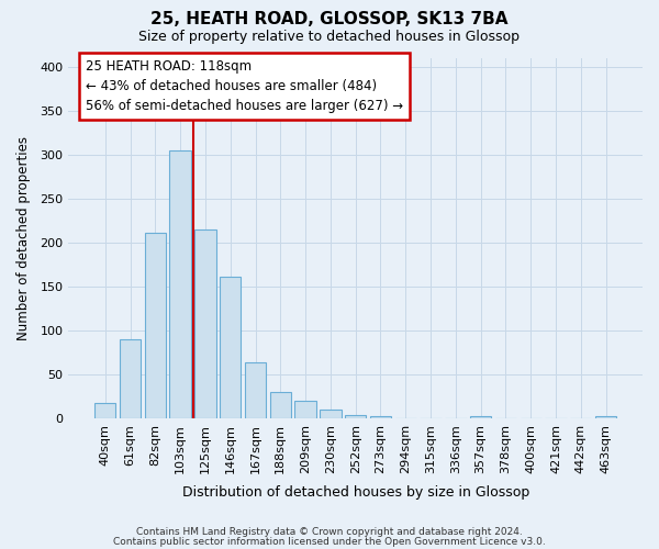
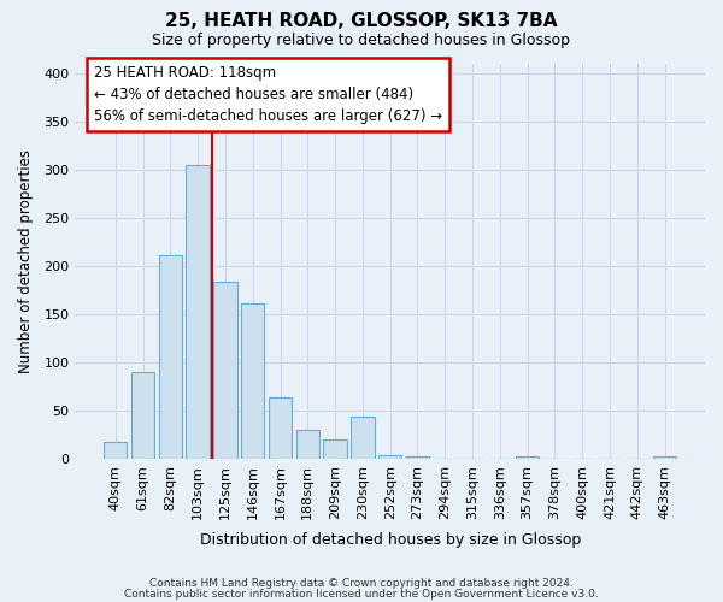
125sqm: 214 -> 184
230sqm: 10 -> 44
